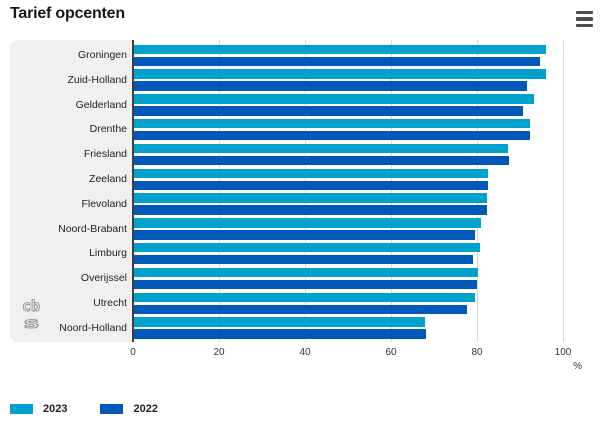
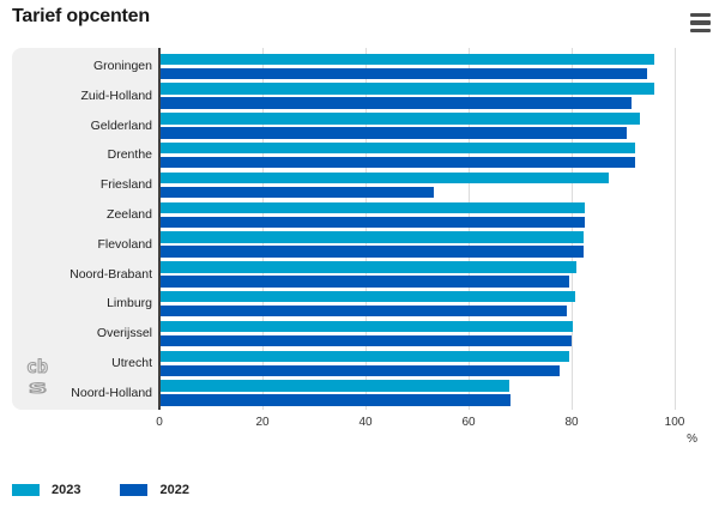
2022/Friesland: 87 -> 53
